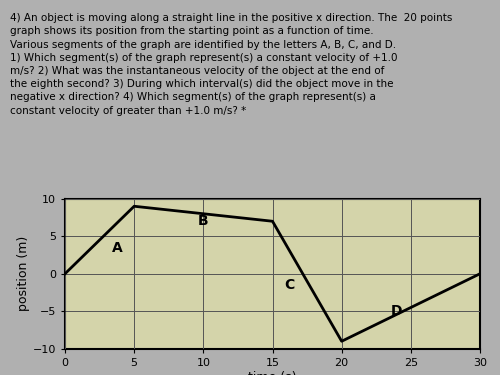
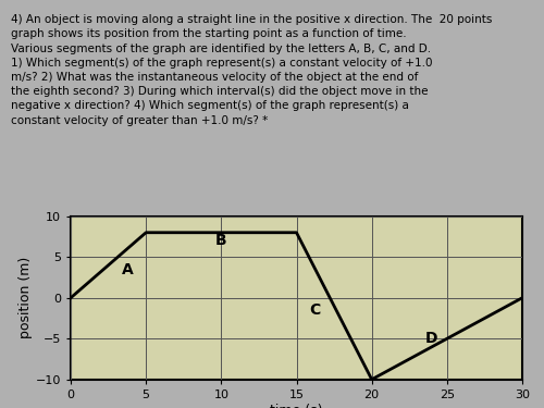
5: 9 -> 8
15: 7 -> 8
20: -9 -> -10
